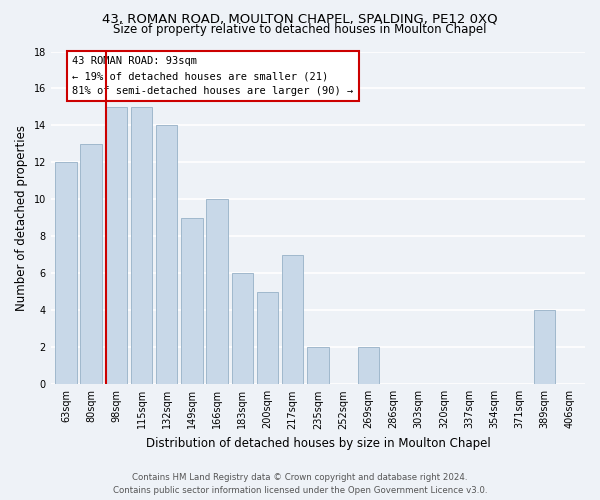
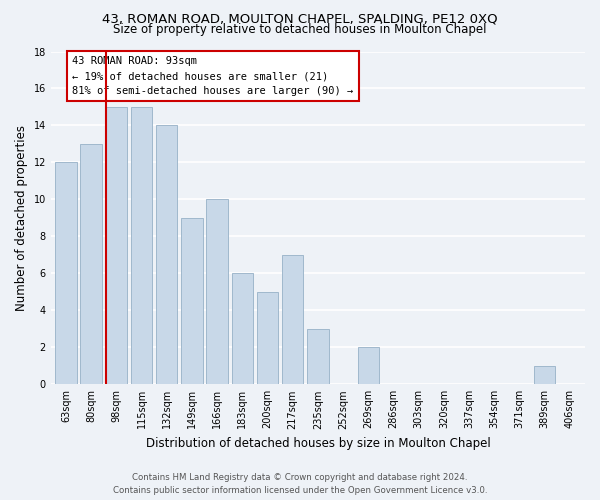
235sqm: 2 -> 3
389sqm: 4 -> 1
